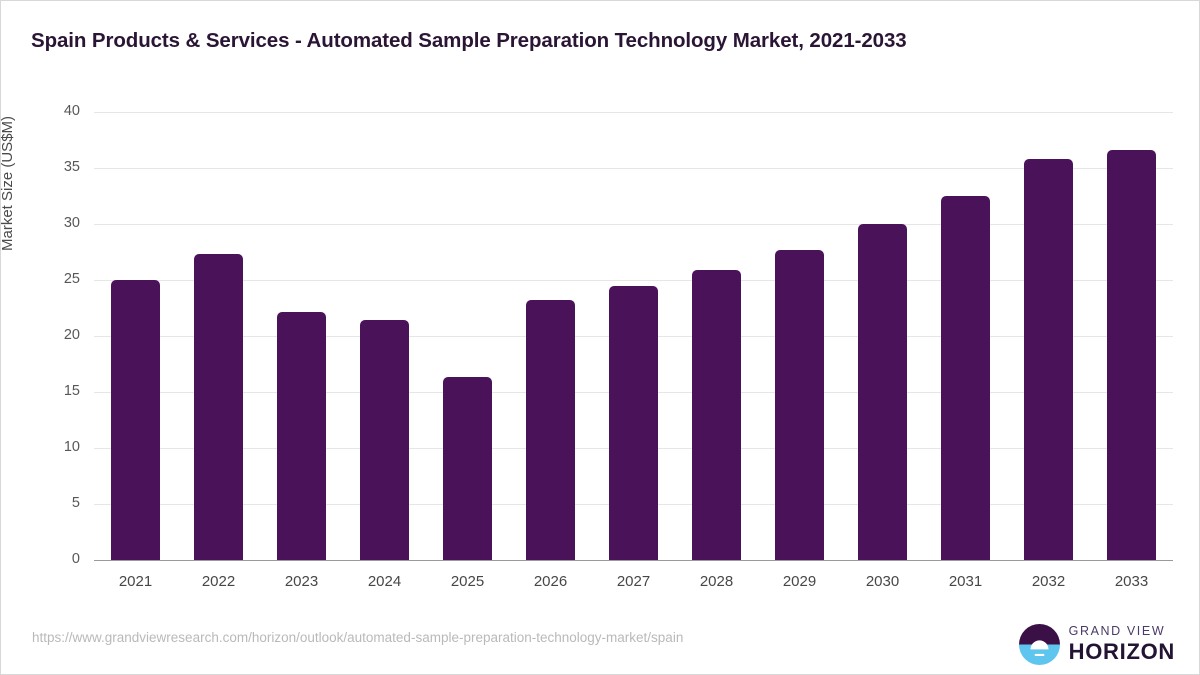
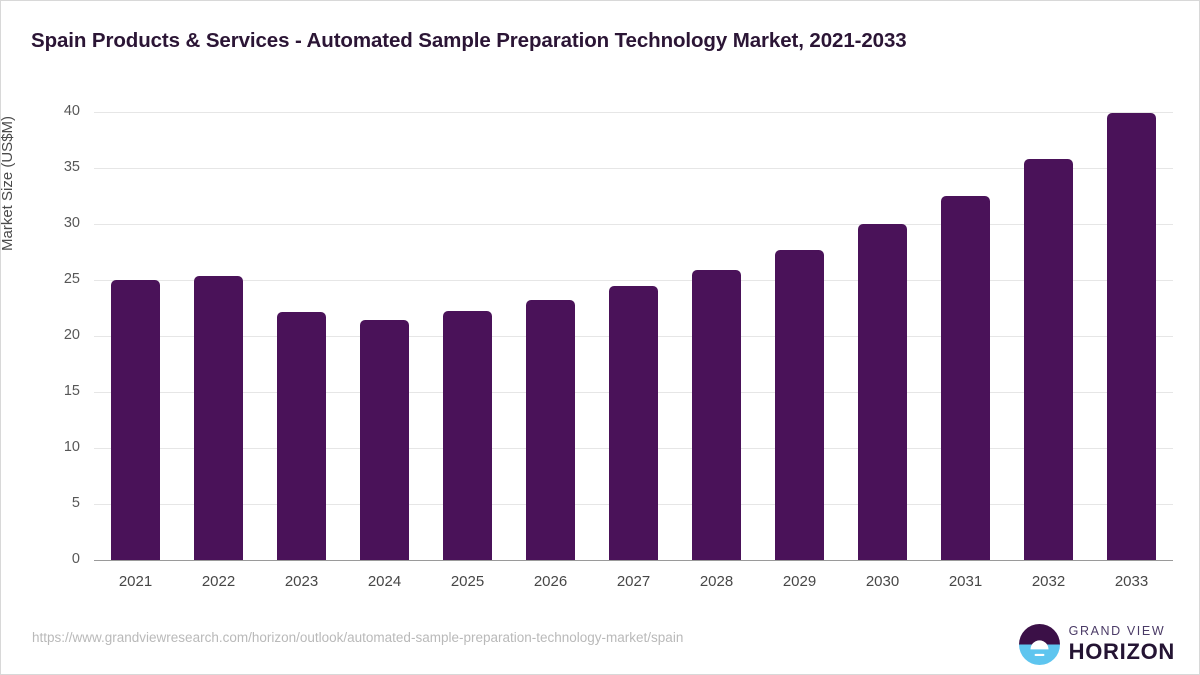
2022: 27.3 -> 25.4
2025: 16.3 -> 22.2
2033: 36.6 -> 39.9
